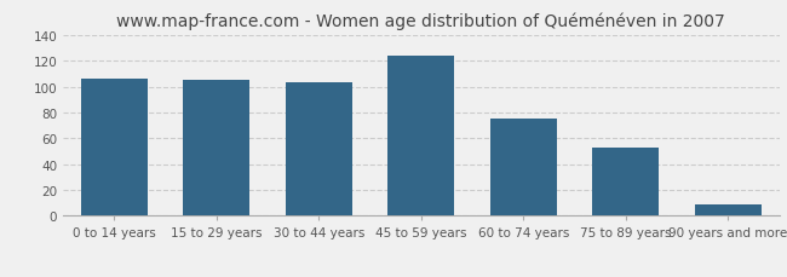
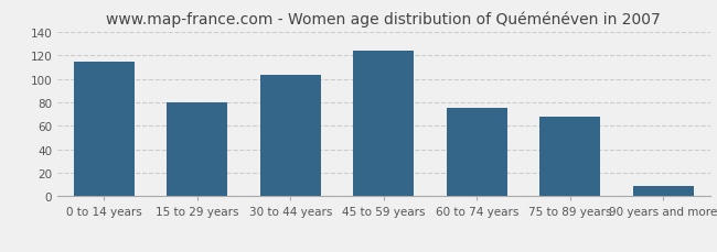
0 to 14 years: 106 -> 115
15 to 29 years: 105 -> 80
75 to 89 years: 53 -> 68
